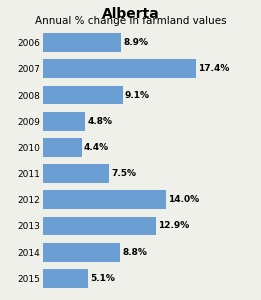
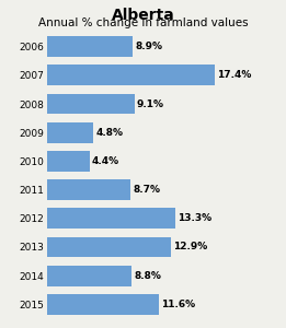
2011: 7.5% -> 8.7%
2012: 14.0% -> 13.3%
2015: 5.1% -> 11.6%
